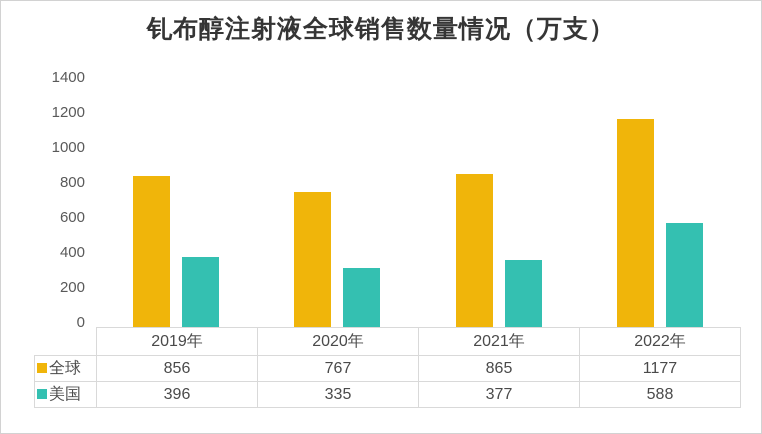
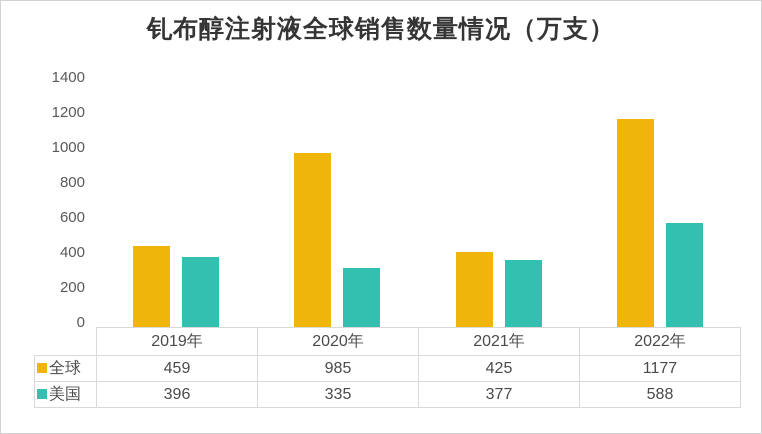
全球/2019年: 856 -> 459
全球/2020年: 767 -> 985
全球/2021年: 865 -> 425
